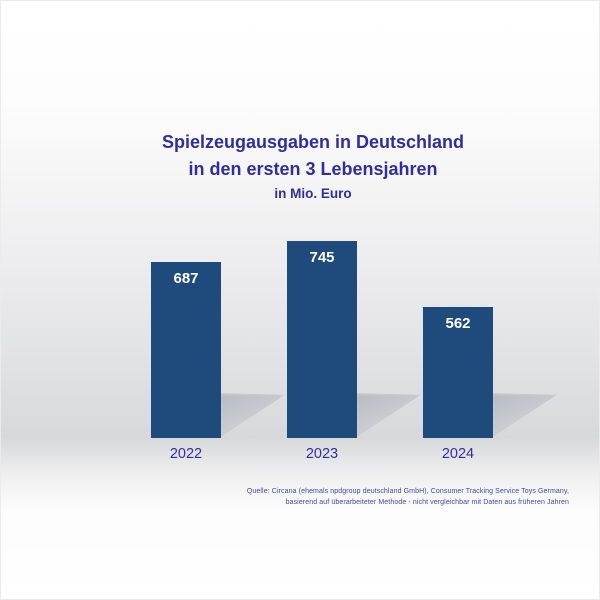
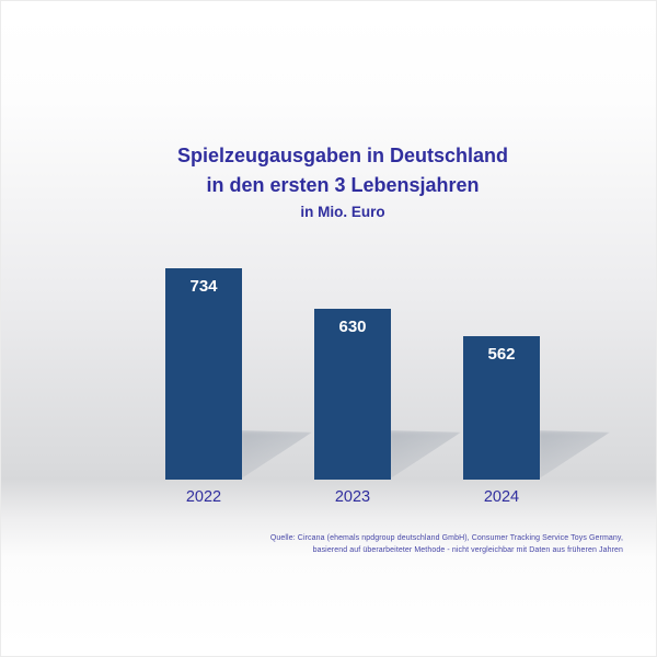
2022: 687 -> 734
2023: 745 -> 630
